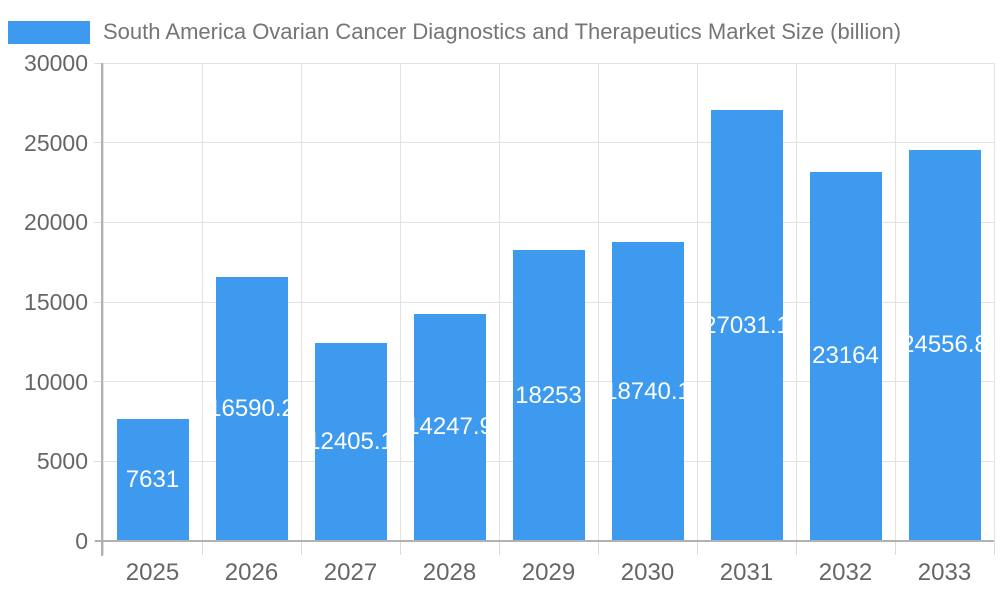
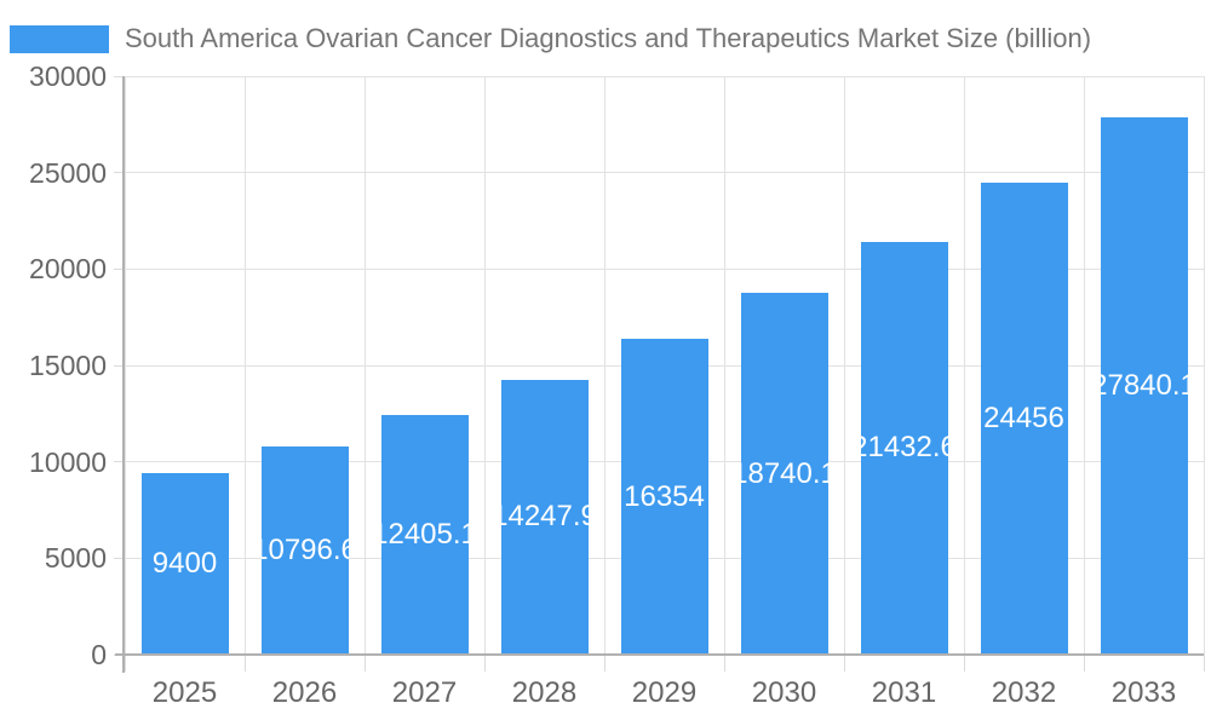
2025: 7631 -> 9400
2026: 16590.2 -> 10796.6
2029: 18253 -> 16354
2031: 27031.1 -> 21432.6
2032: 23164 -> 24456
2033: 24556.8 -> 27840.1
